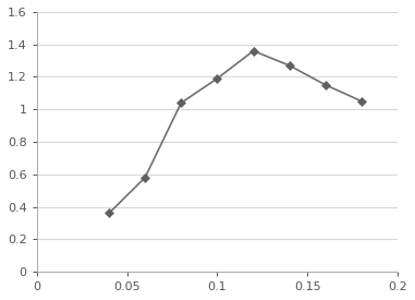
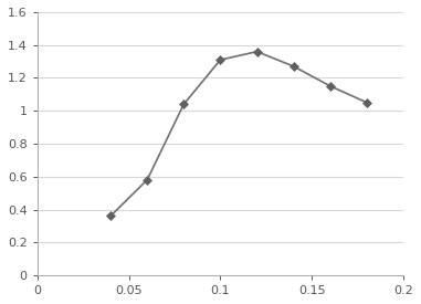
0.1: 1.19 -> 1.31
